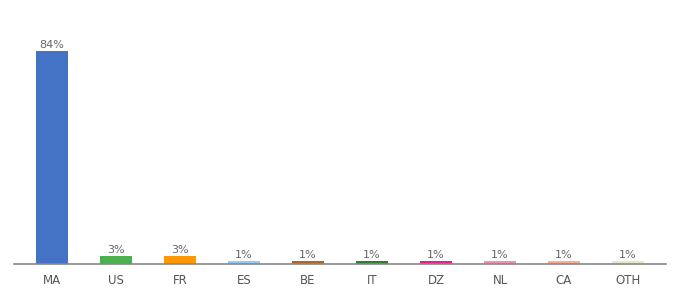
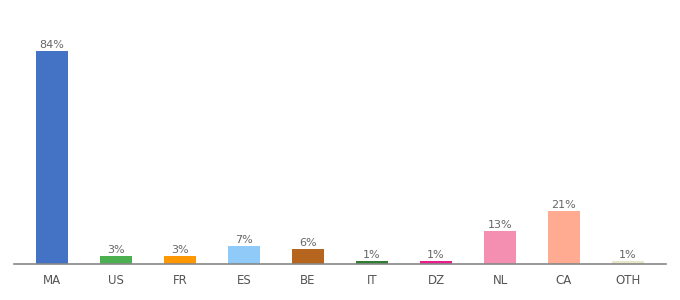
ES: 1% -> 7%
BE: 1% -> 6%
NL: 1% -> 13%
CA: 1% -> 21%
